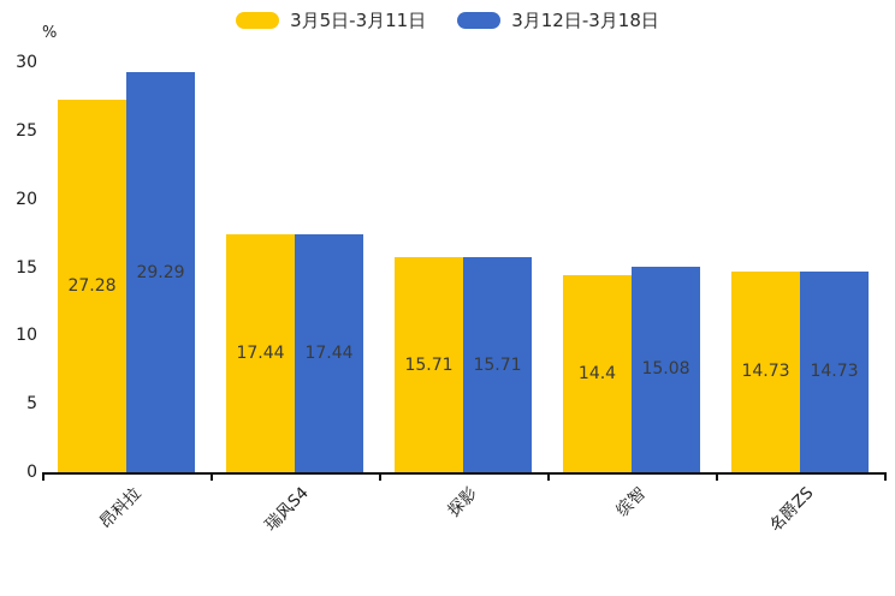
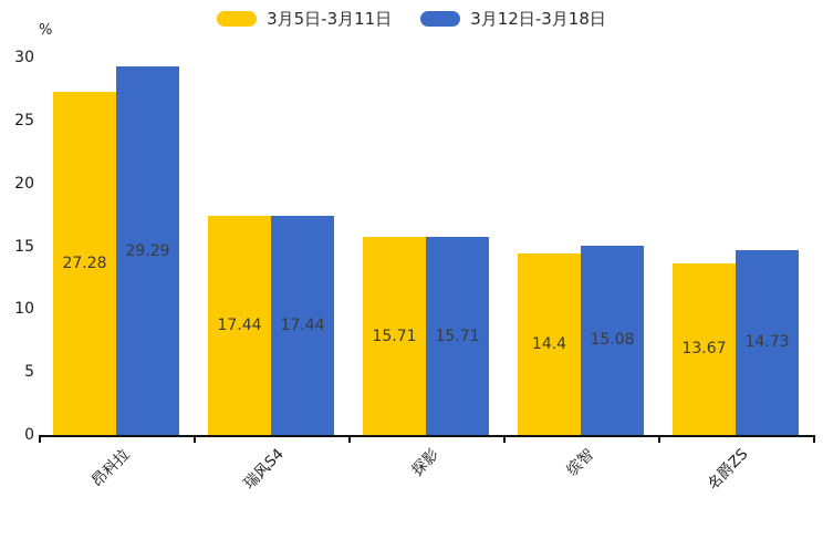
3月5日-3月11日/名爵ZS: 14.73 -> 13.67
